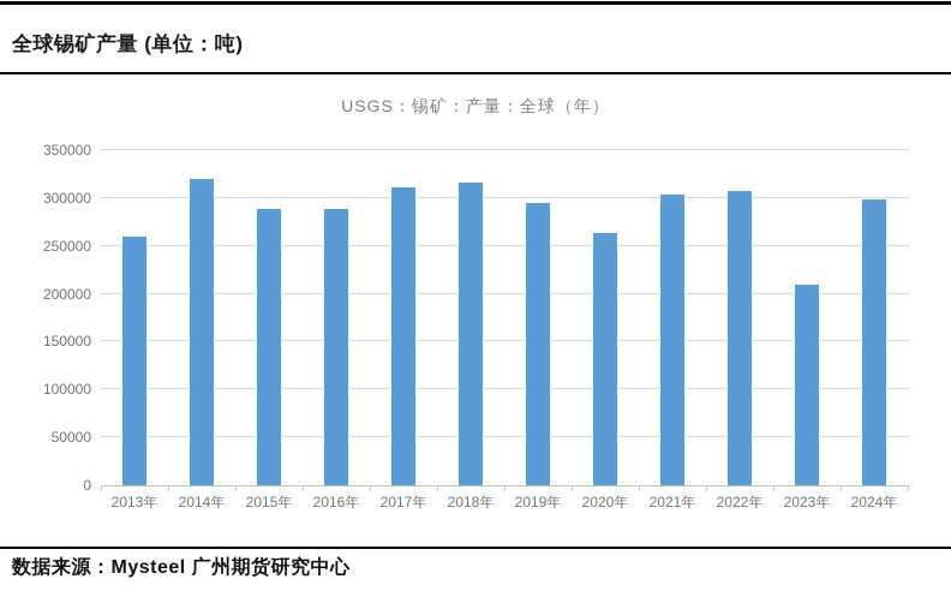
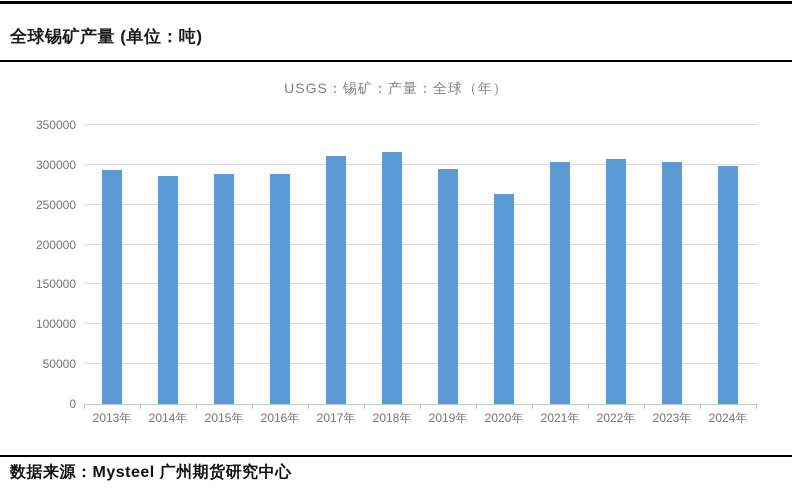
2013年: 260000 -> 290000
2014年: 320000 -> 290000
2023年: 210000 -> 300000
